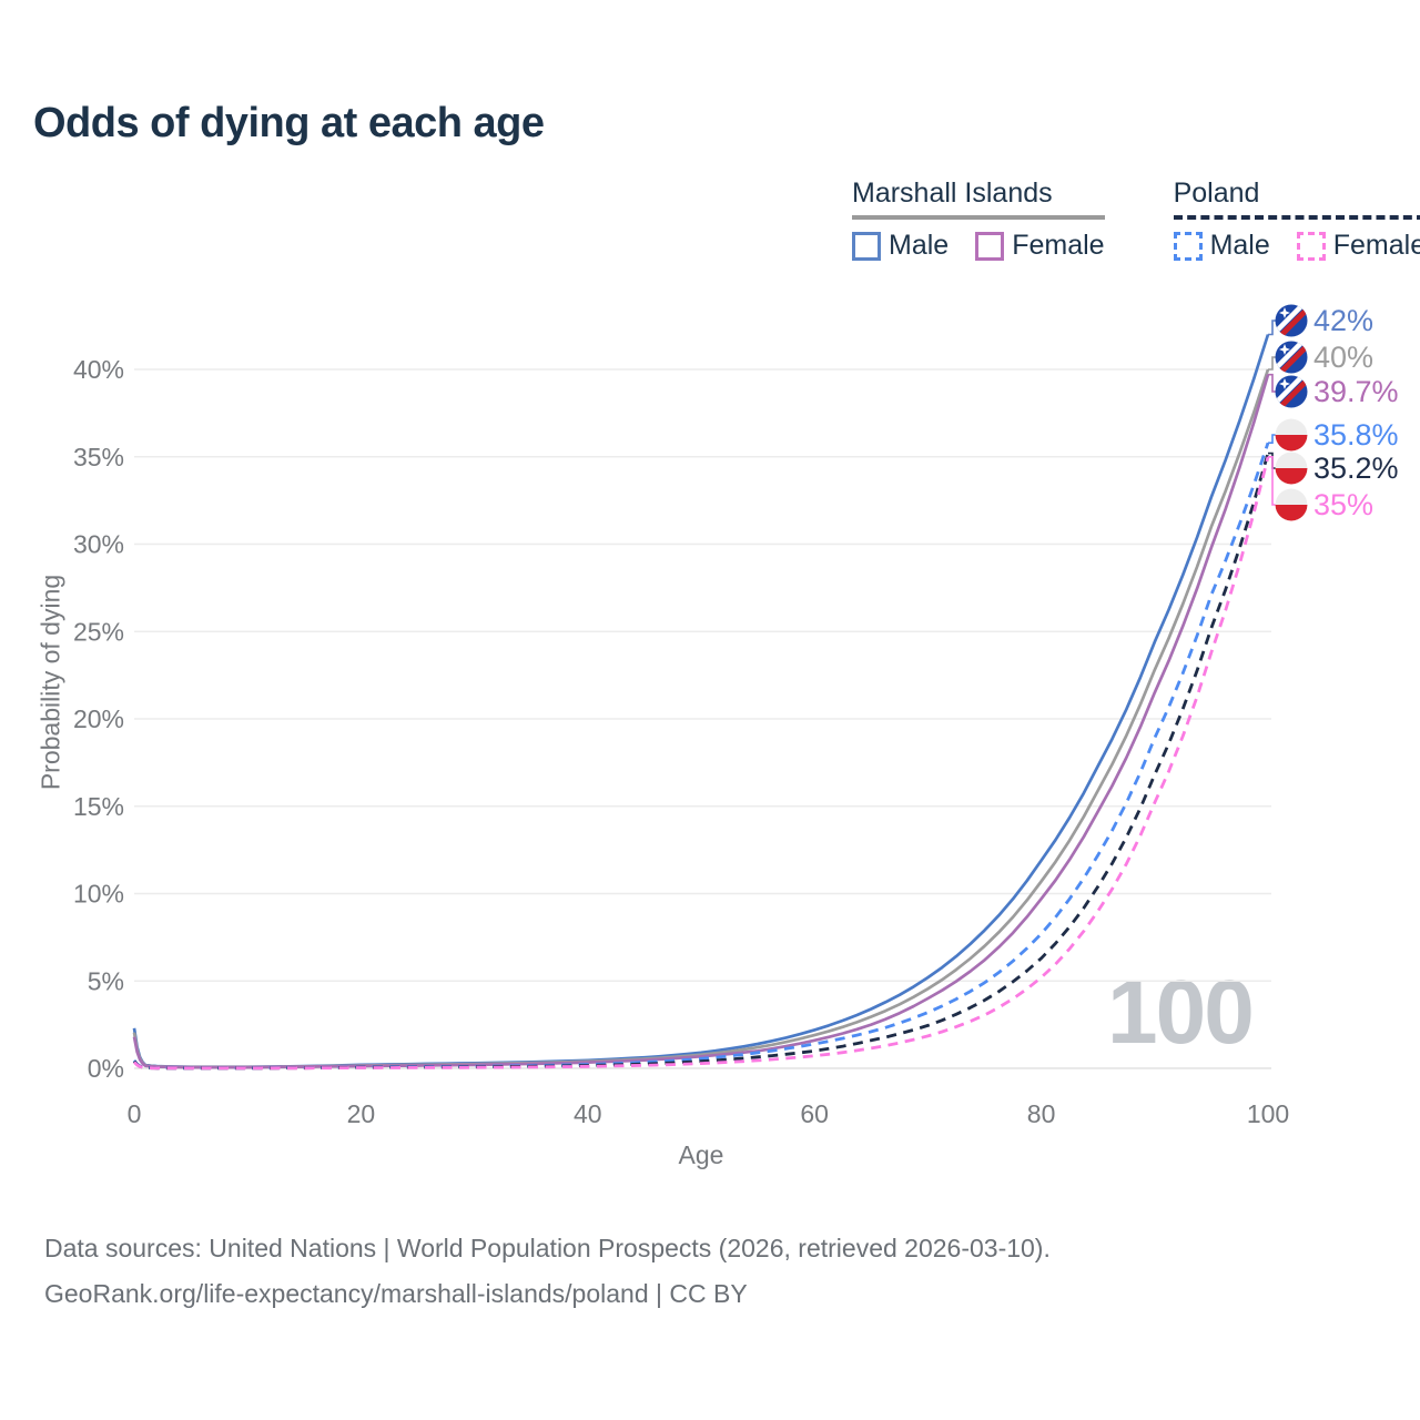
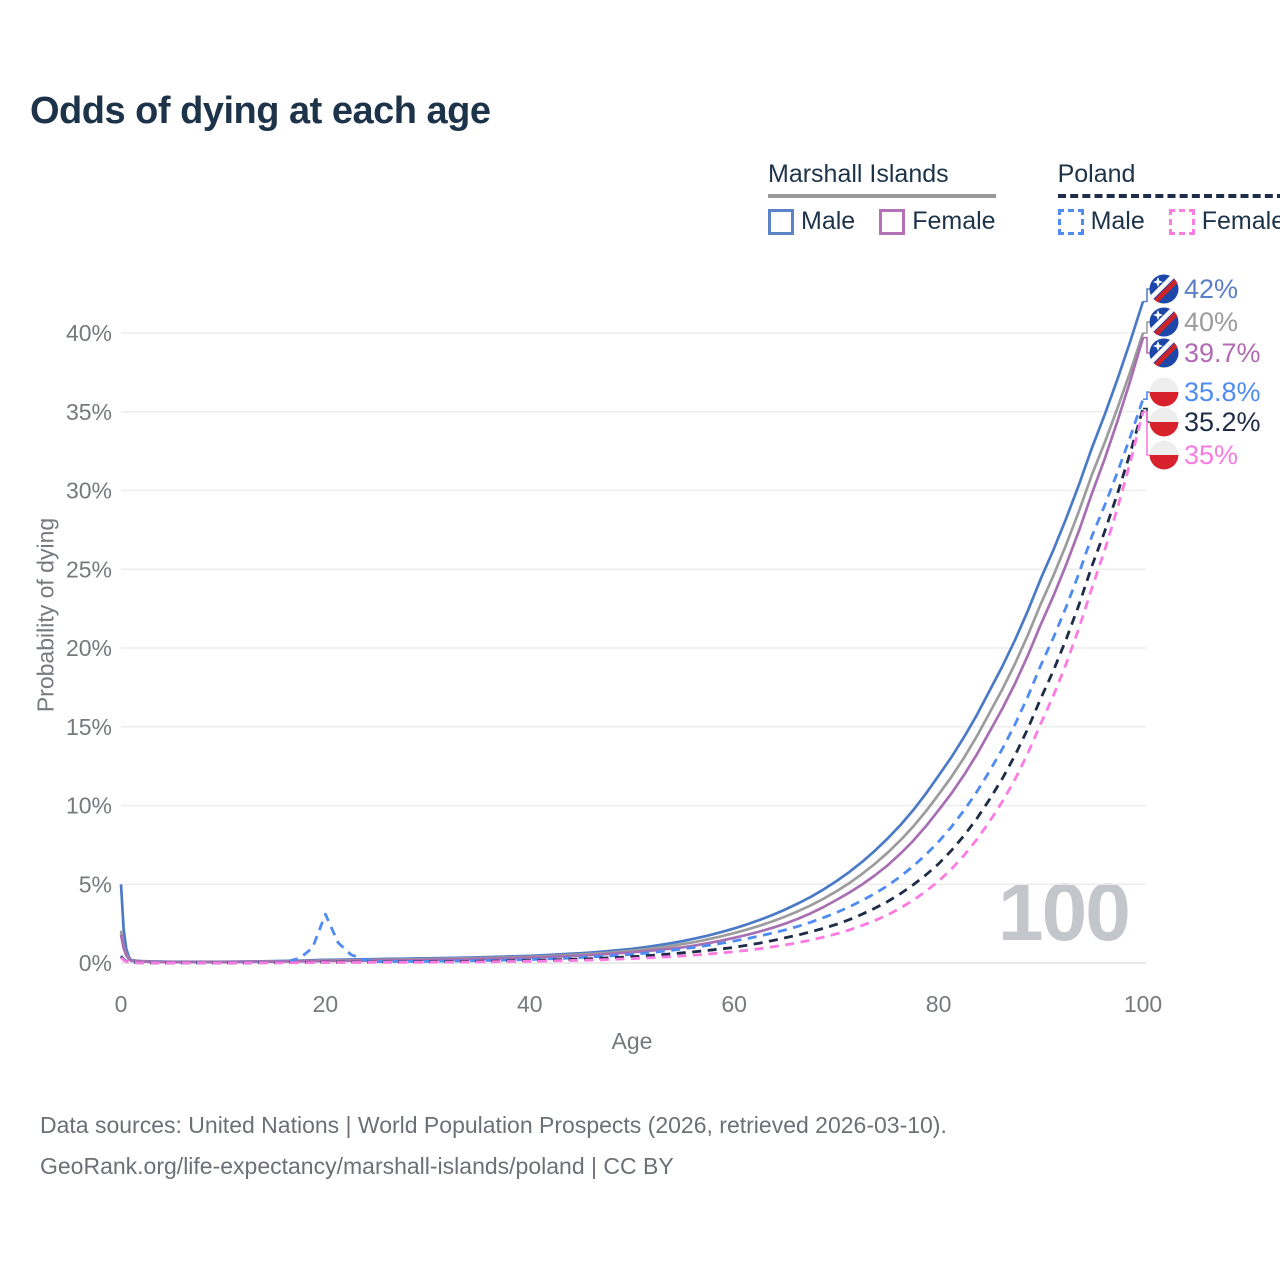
Marshall Islands Male/0: 2.3% -> 5.0%
Poland Male/20: 0.1% -> 3.1%
